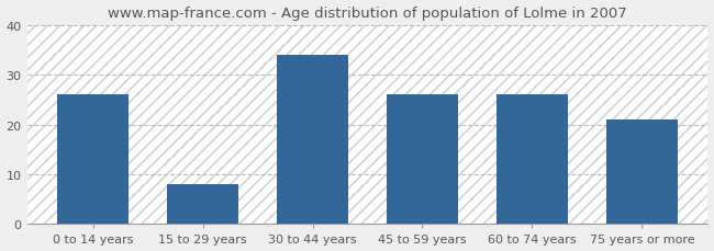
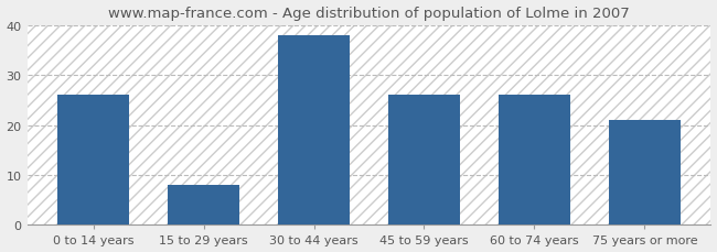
30 to 44 years: 34 -> 38
